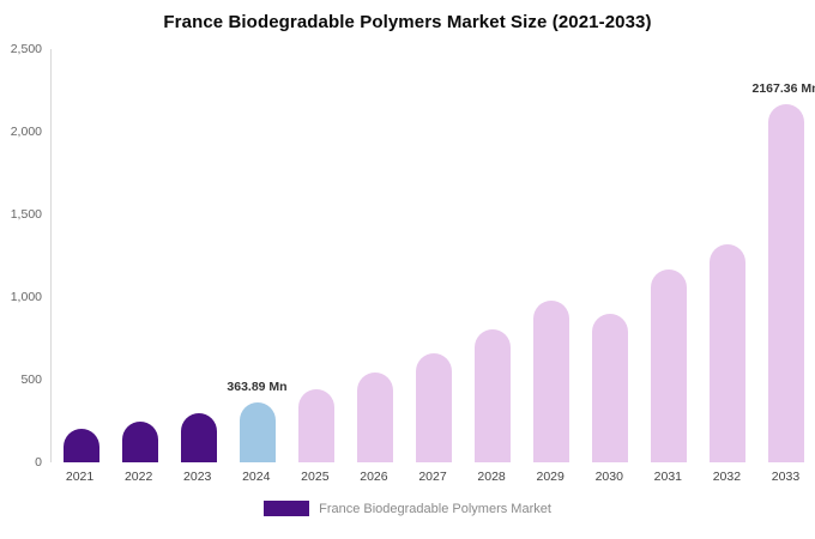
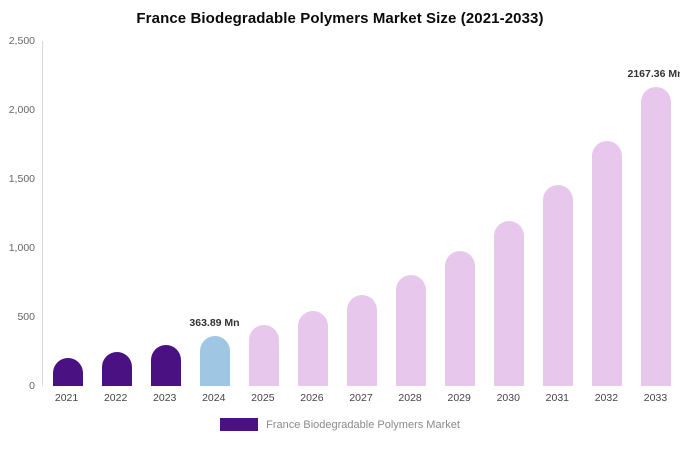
2030: 900 -> 1190
2031: 1170 -> 1460
2032: 1320 -> 1780
